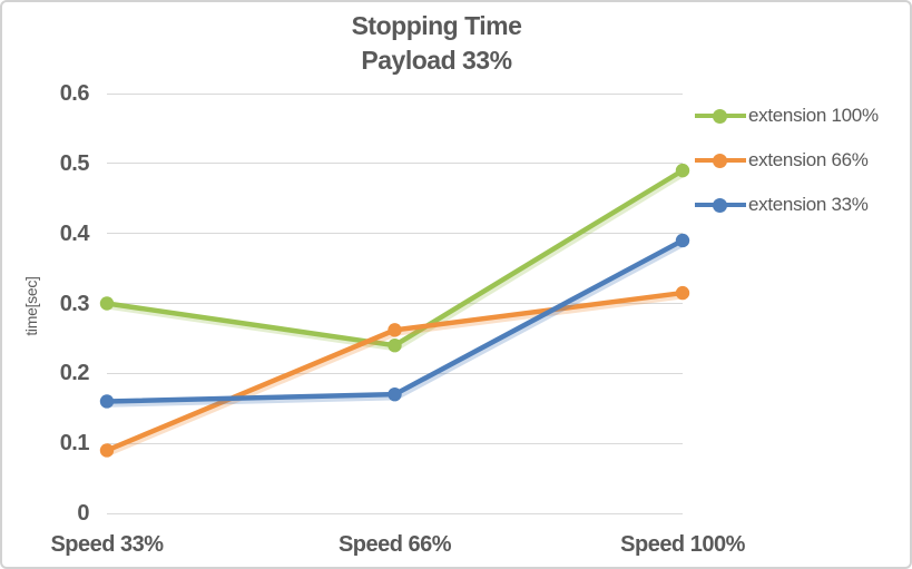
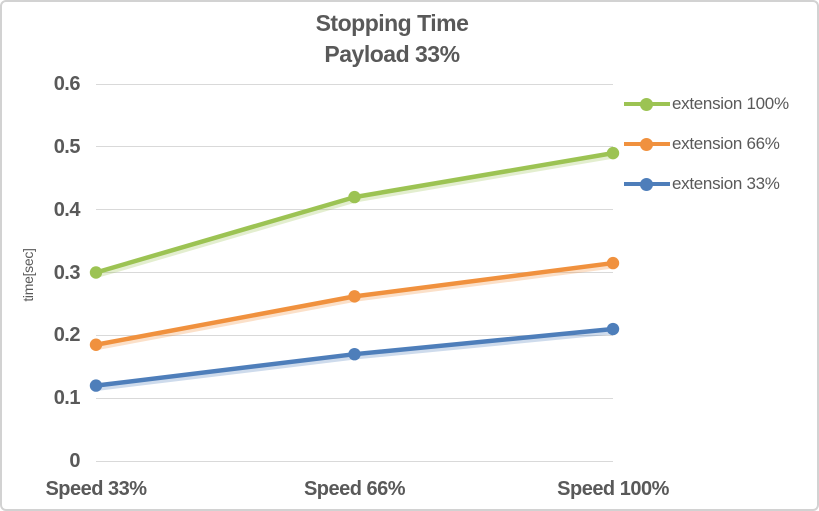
extension 66%/Speed 33%: 0.09 -> 0.18
extension 33%/Speed 33%: 0.16 -> 0.12
extension 100%/Speed 66%: 0.24 -> 0.42
extension 33%/Speed 100%: 0.39 -> 0.21
